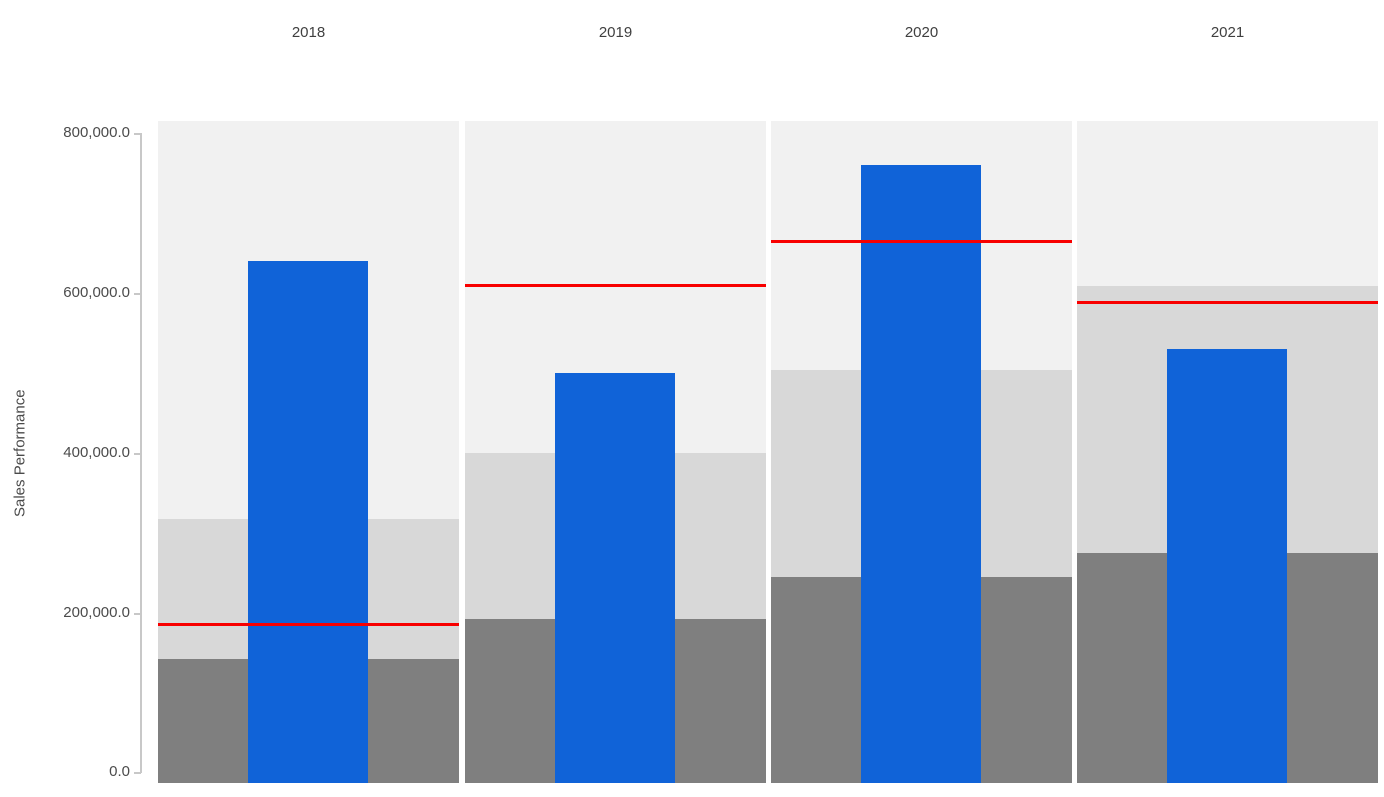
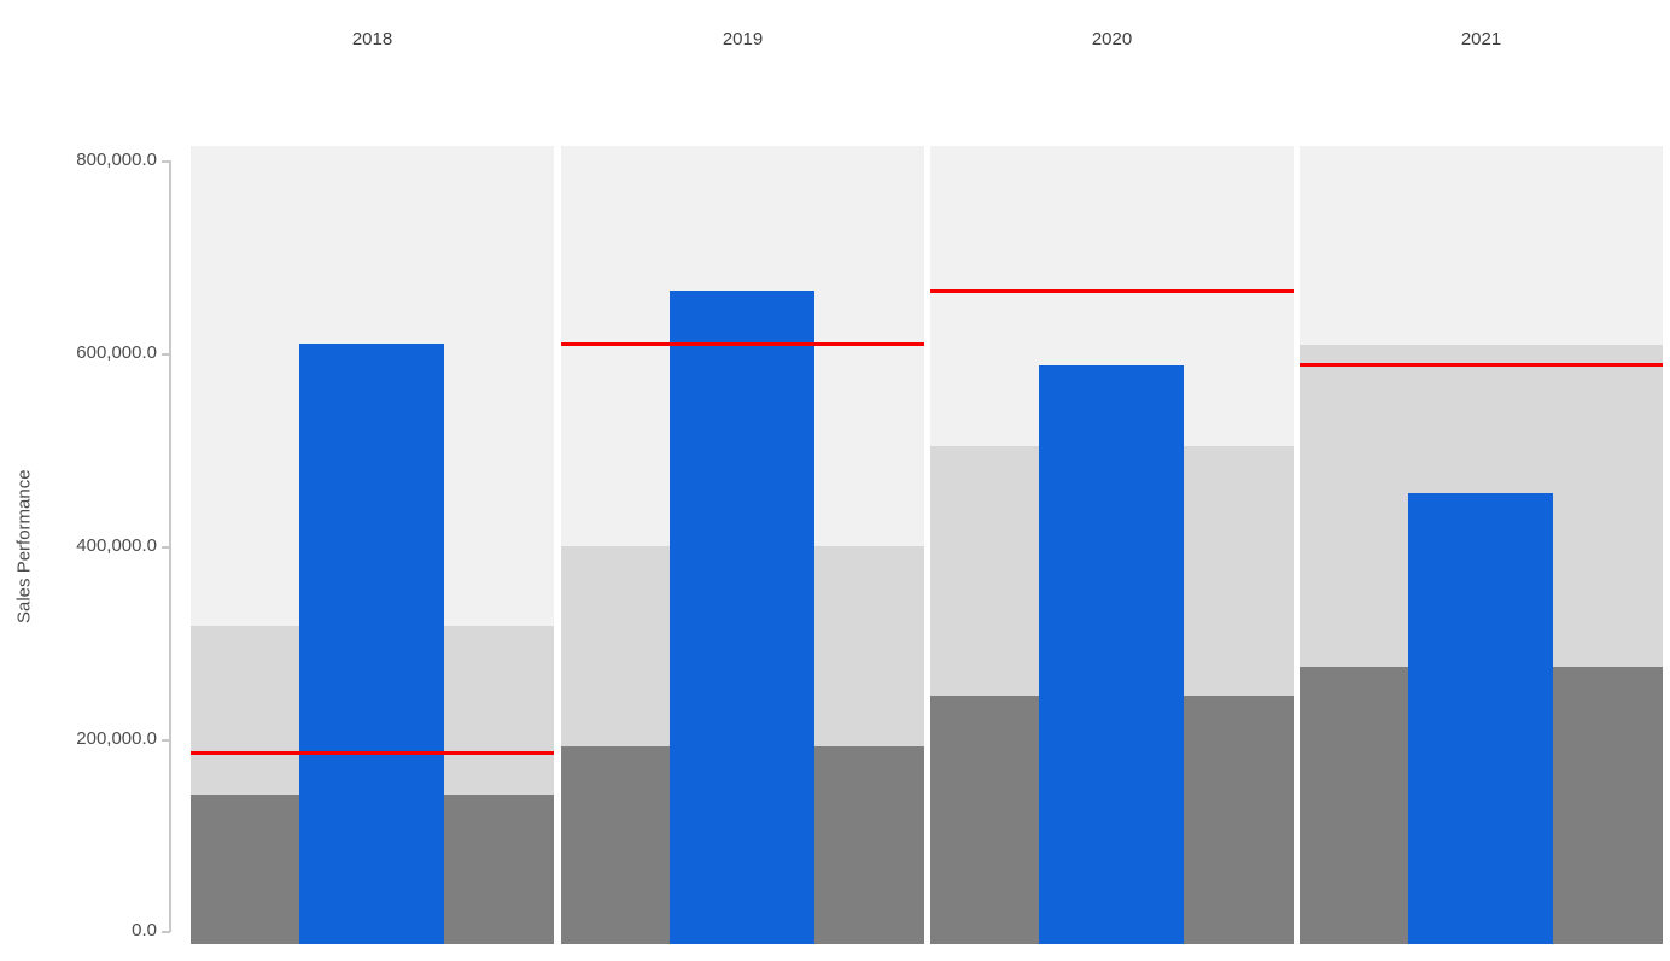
Sales Performance/2018: 640000 -> 610000
Sales Performance/2019: 500000 -> 660000
Sales Performance/2020: 760000 -> 590000
Sales Performance/2021: 530000 -> 460000
